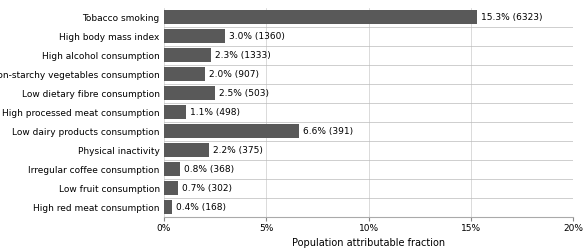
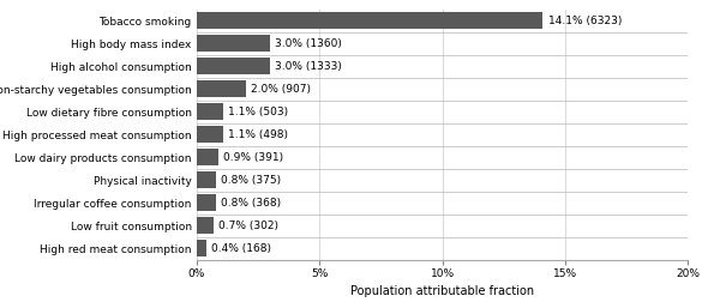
Tobacco smoking: 15.3% -> 14.1%
High alcohol consumption: 2.3% -> 3.0%
Low dietary fibre consumption: 2.5% -> 1.1%
Low dairy products consumption: 6.6% -> 0.9%
Physical inactivity: 2.2% -> 0.8%
